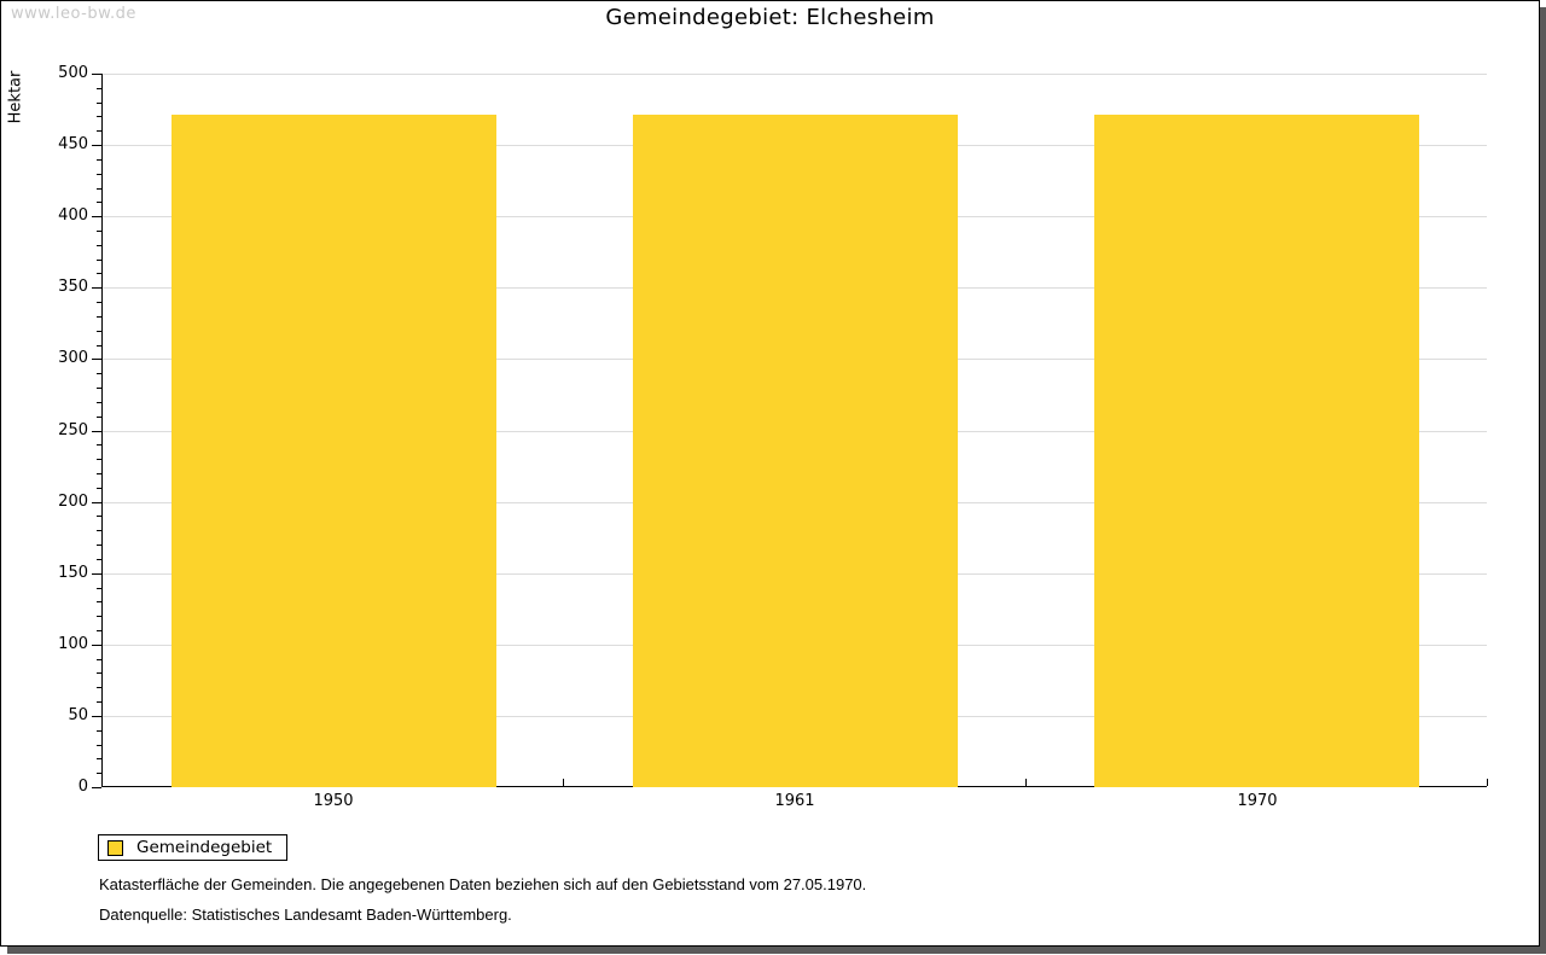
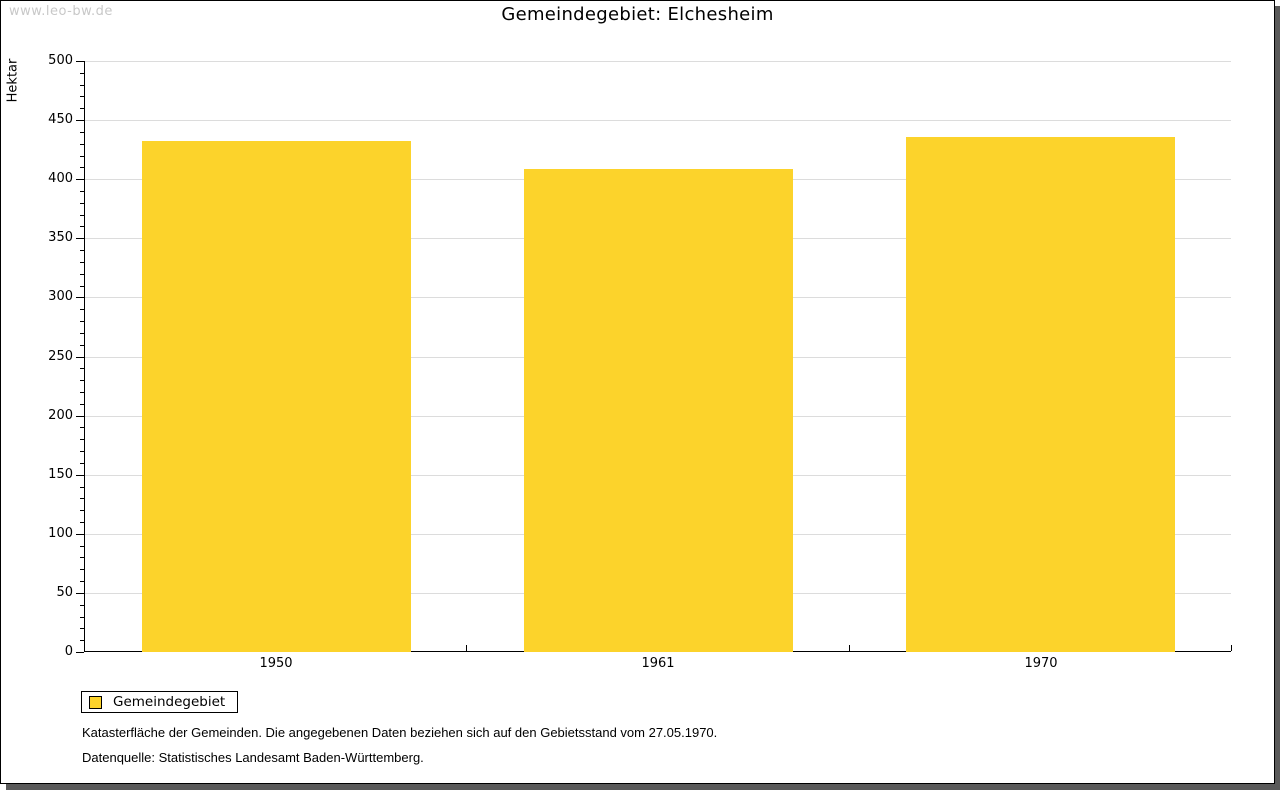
1950: 471 -> 432
1961: 471 -> 409
1970: 471 -> 436
